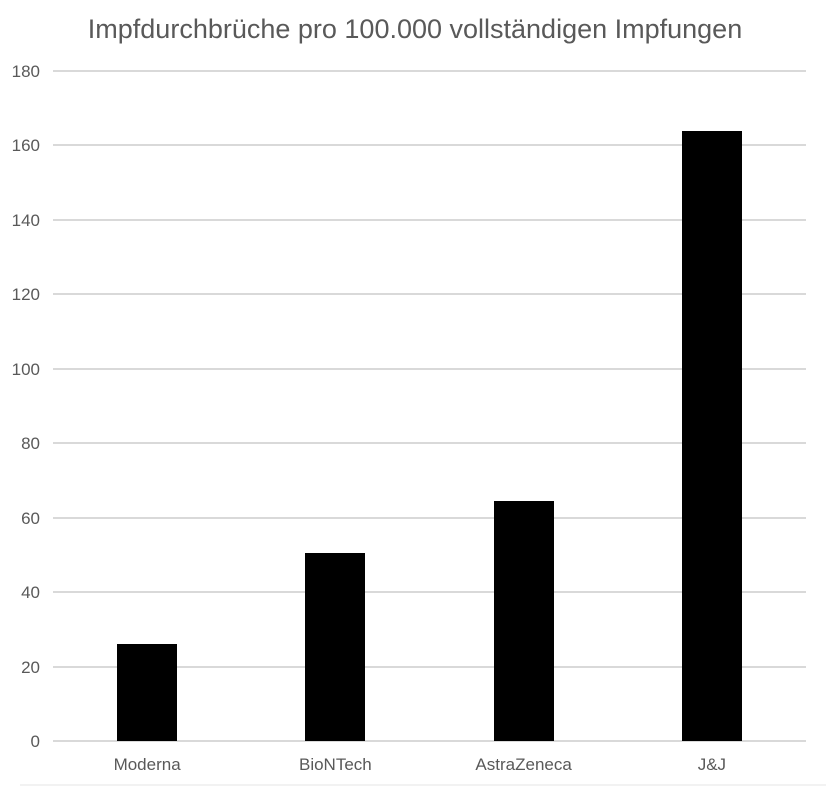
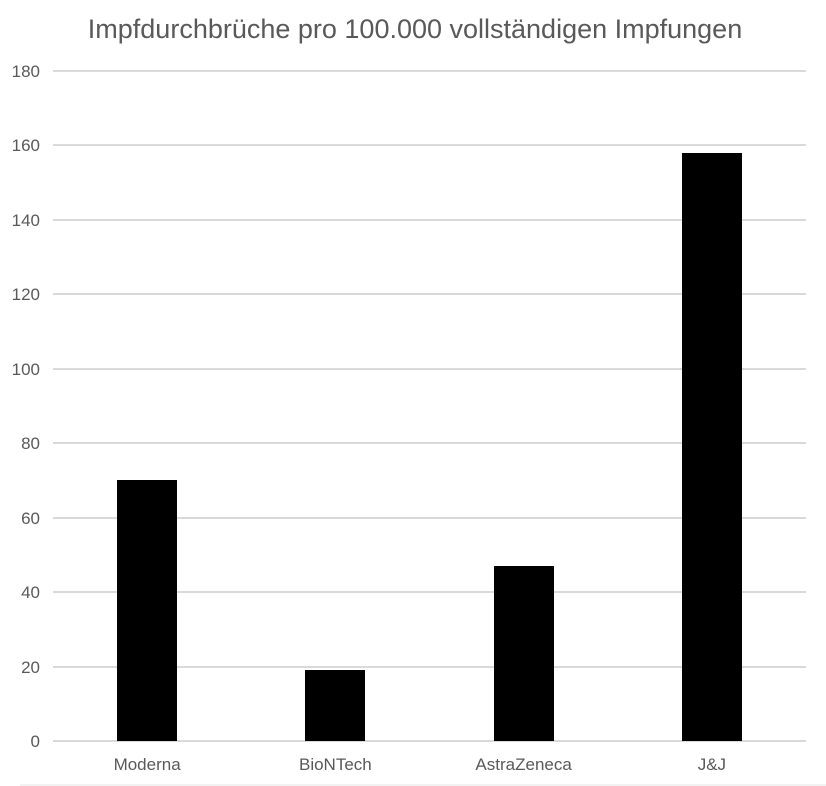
Moderna: 26 -> 70
BioNTech: 50 -> 19
AstraZeneca: 64 -> 47
J&J: 164 -> 158
